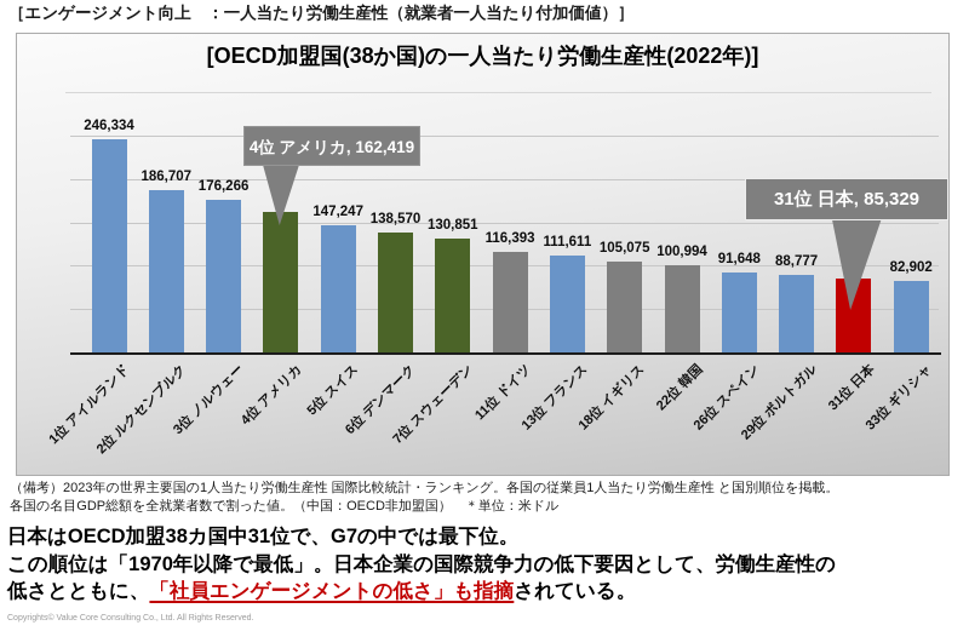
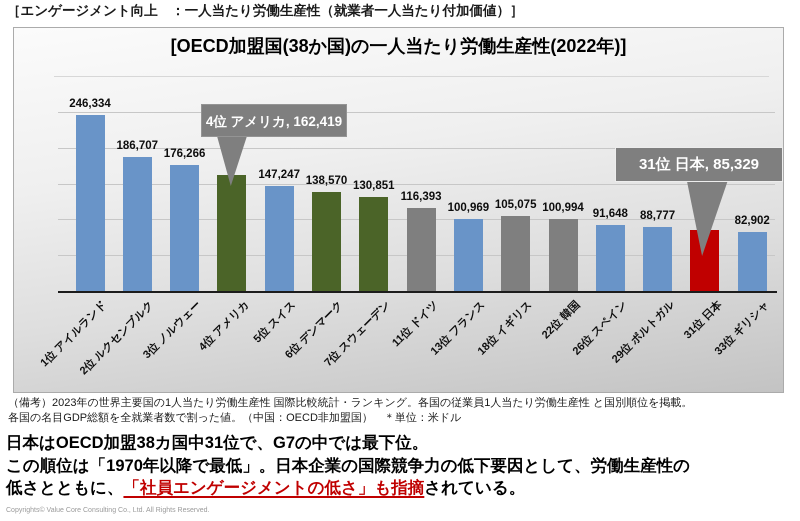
13位 フランス: 111,611 -> 100,969
